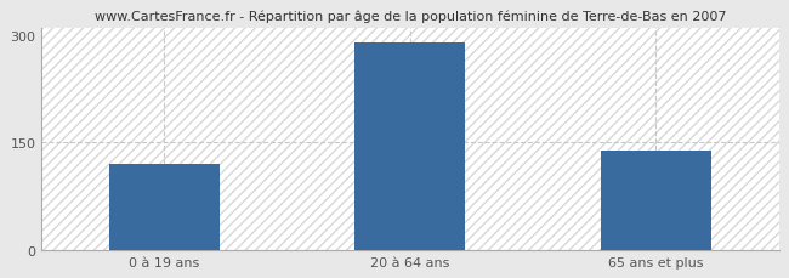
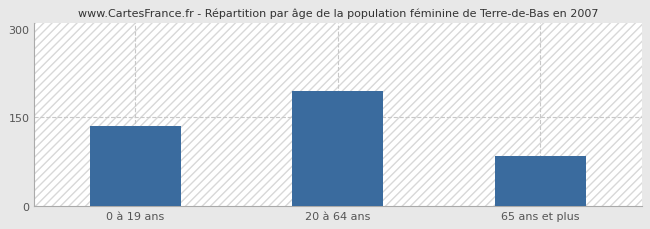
0 à 19 ans: 120 -> 136
20 à 64 ans: 290 -> 194
65 ans et plus: 138 -> 84
